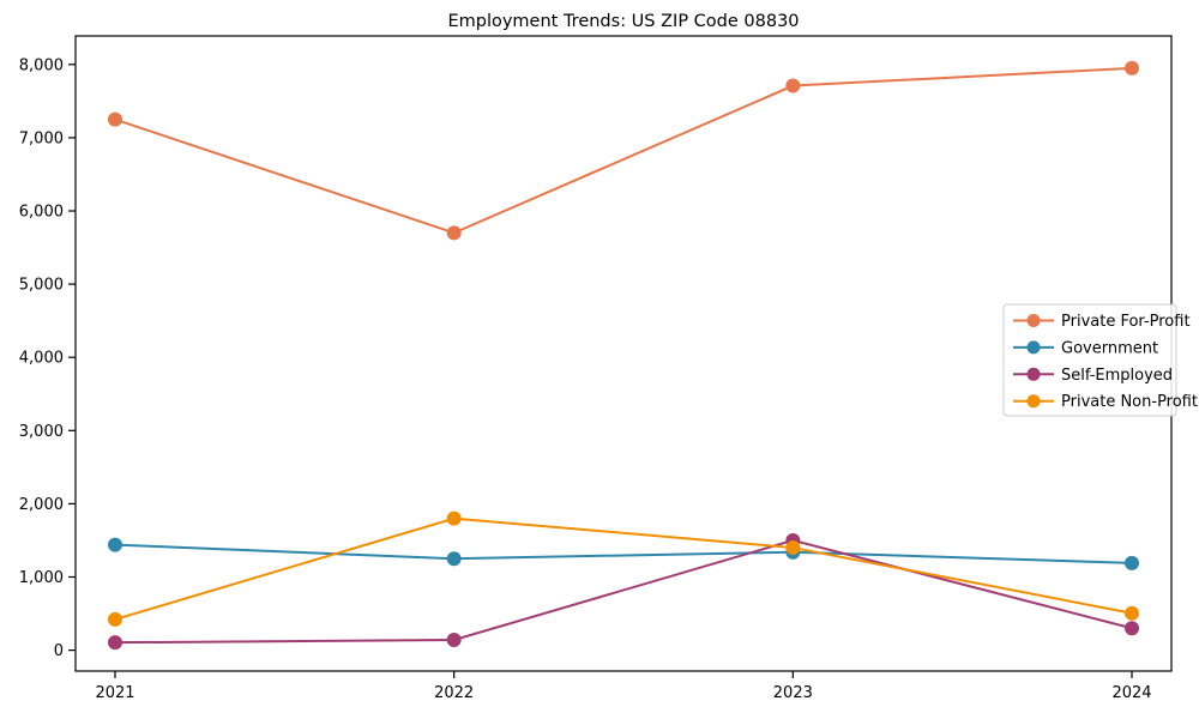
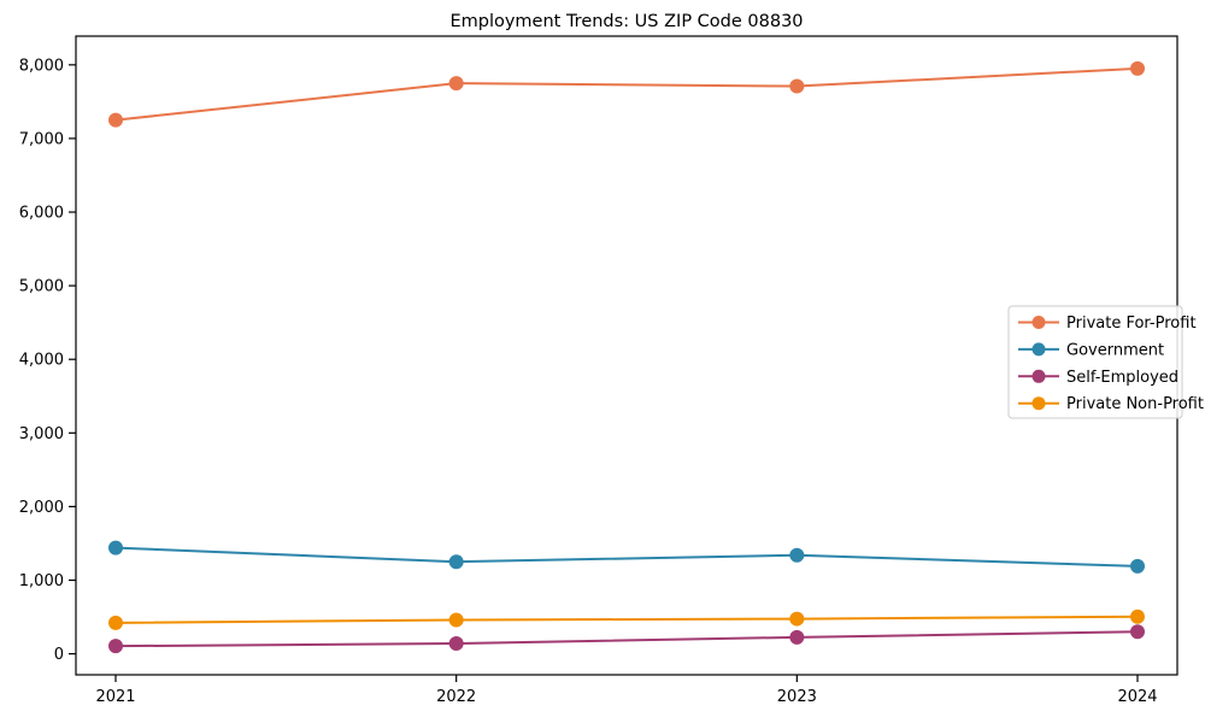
Private For-Profit/2022: 5700 -> 7800
Private Non-Profit/2022: 1800 -> 500
Self-Employed/2023: 1500 -> 200
Private Non-Profit/2023: 1400 -> 500
